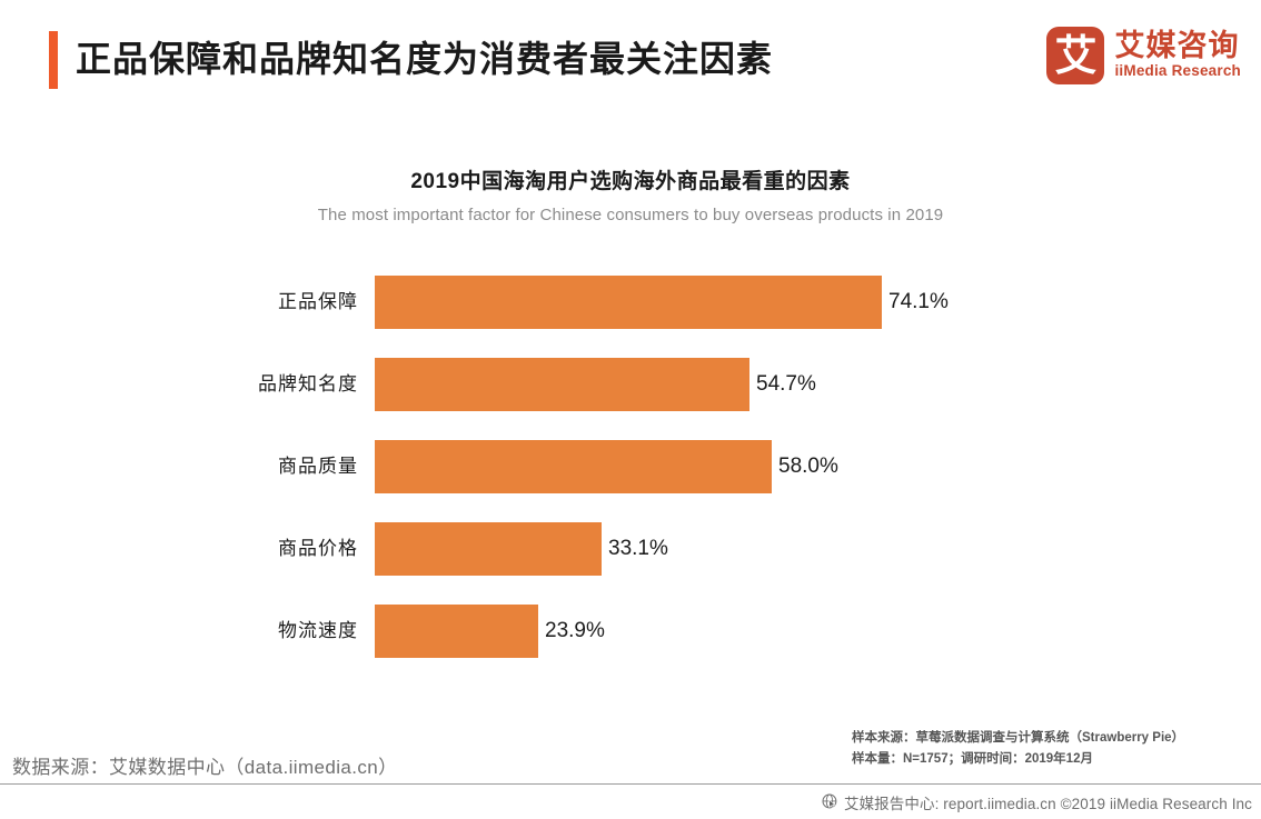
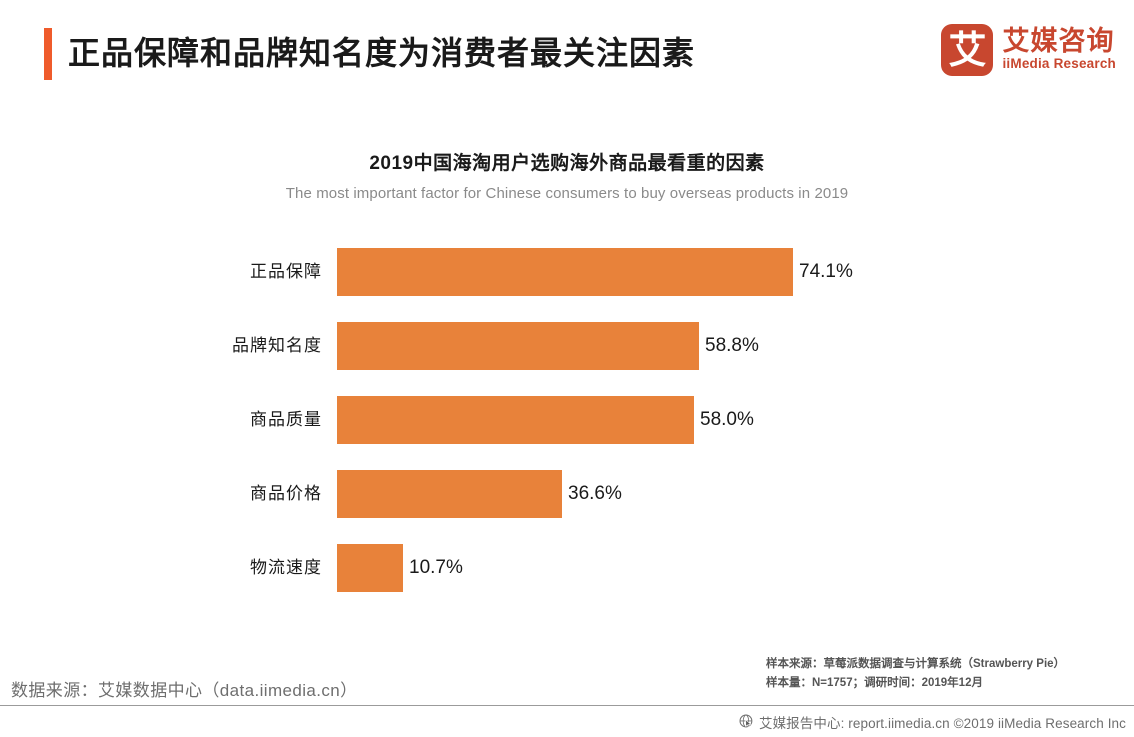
品牌知名度: 54.7% -> 58.8%
商品价格: 33.1% -> 36.6%
物流速度: 23.9% -> 10.7%
